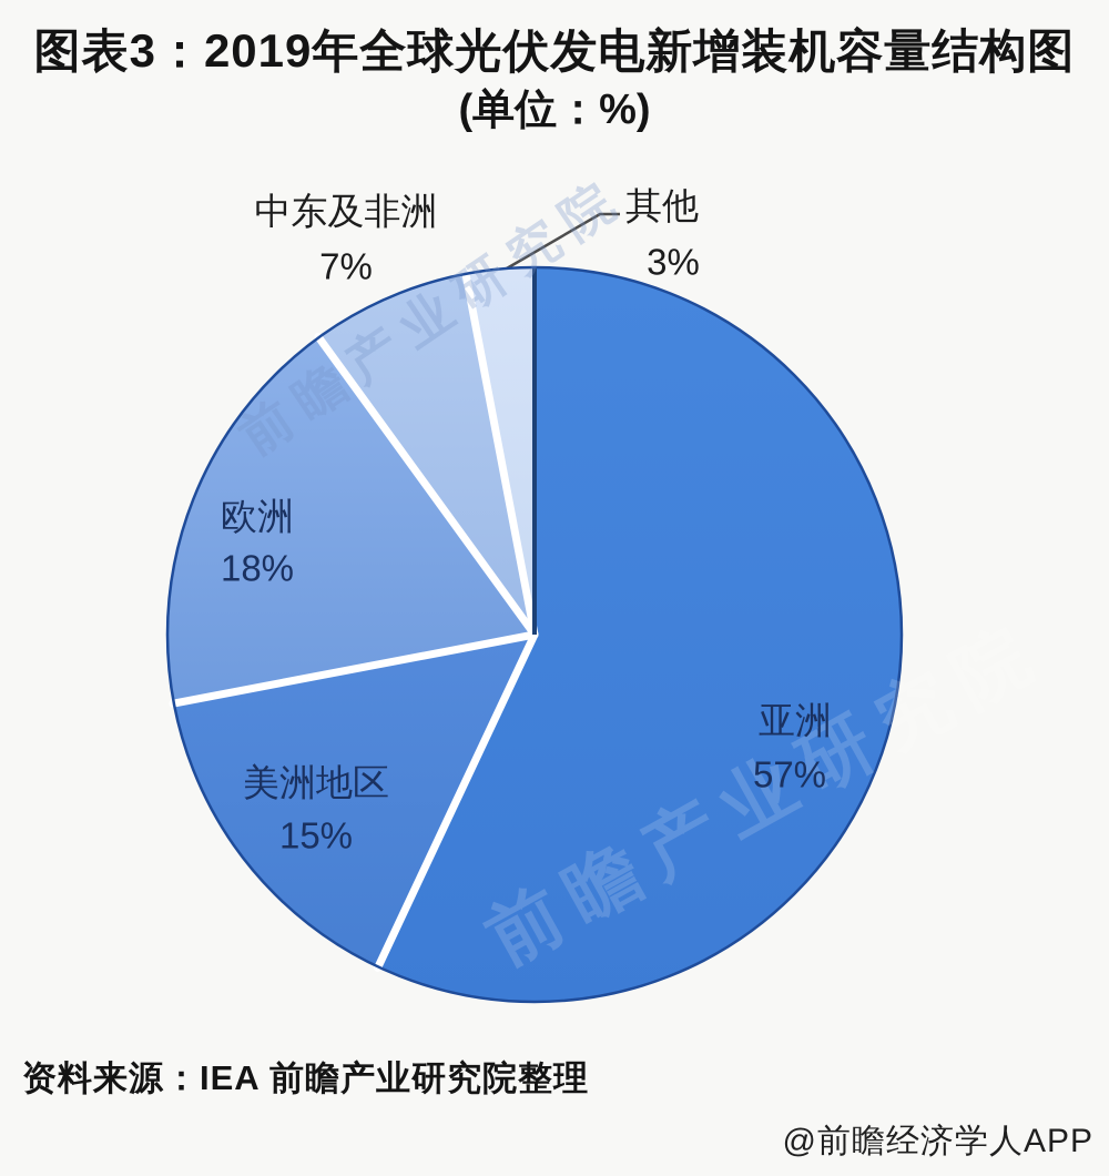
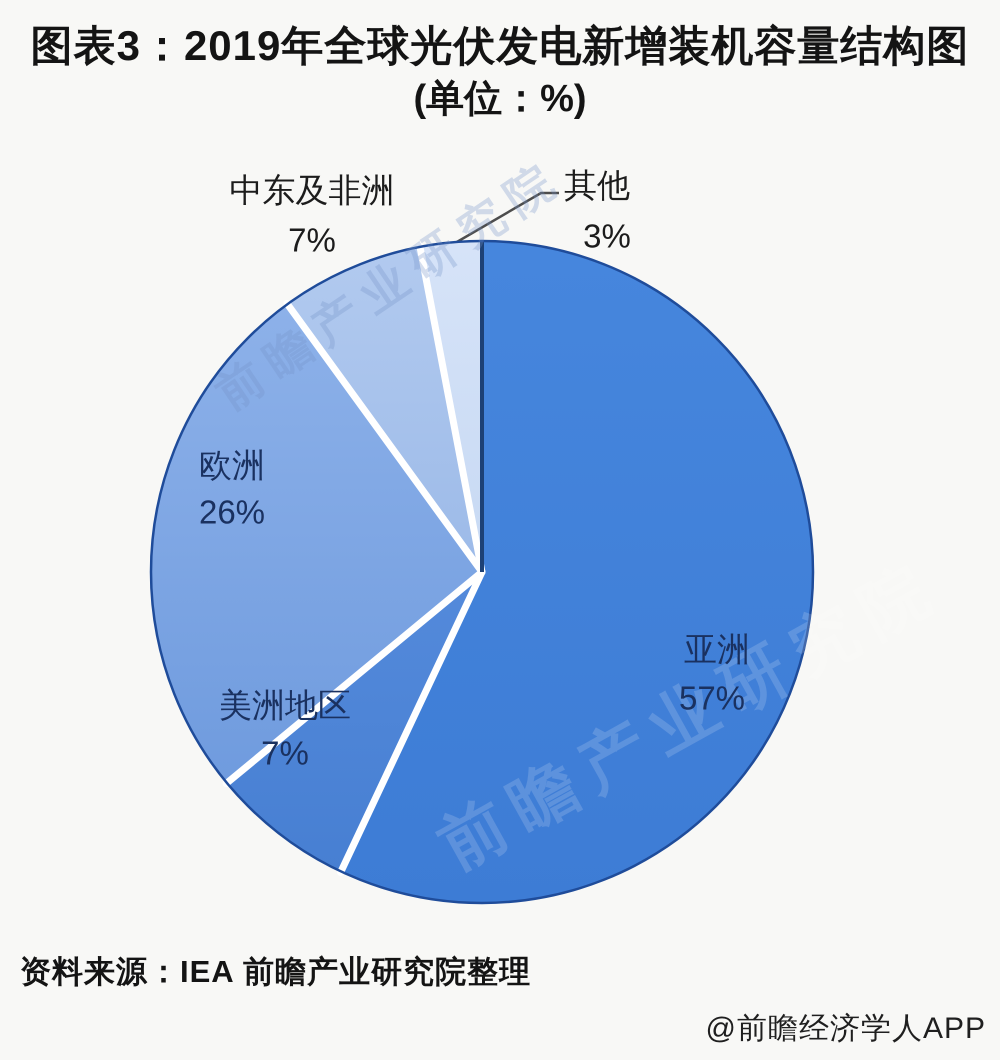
美洲地区: 15% -> 7%
欧洲: 18% -> 26%
